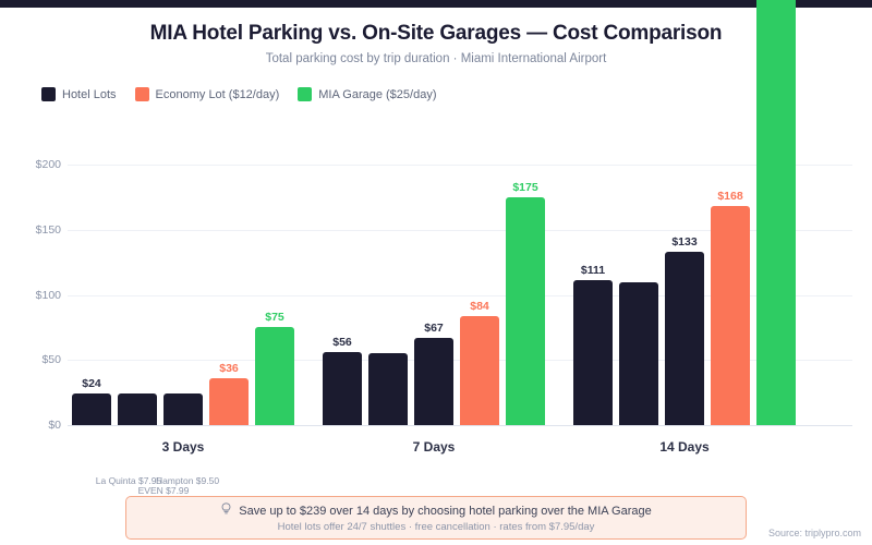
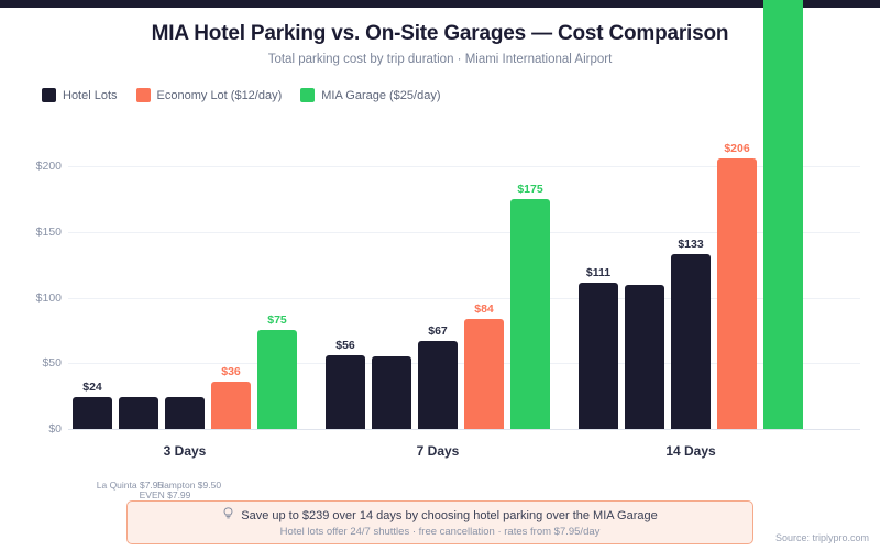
Economy Lot ($12/day)/14 Days: $168 -> $206
